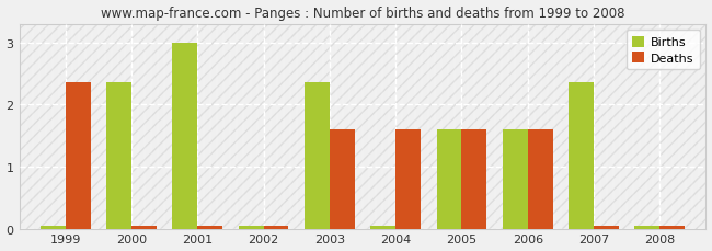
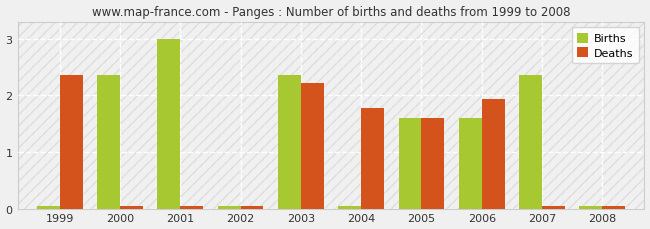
Deaths/2003: 1.60 -> 2.22
Deaths/2004: 1.60 -> 1.78
Deaths/2006: 1.60 -> 1.94
